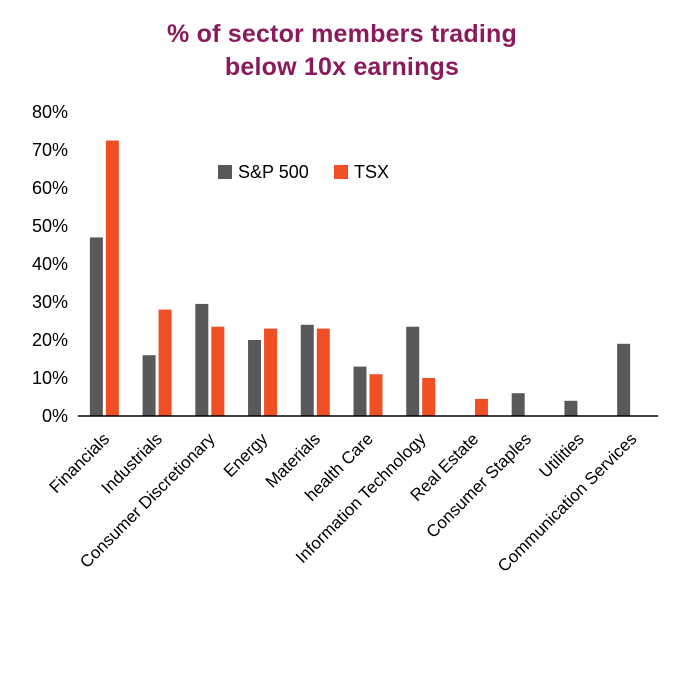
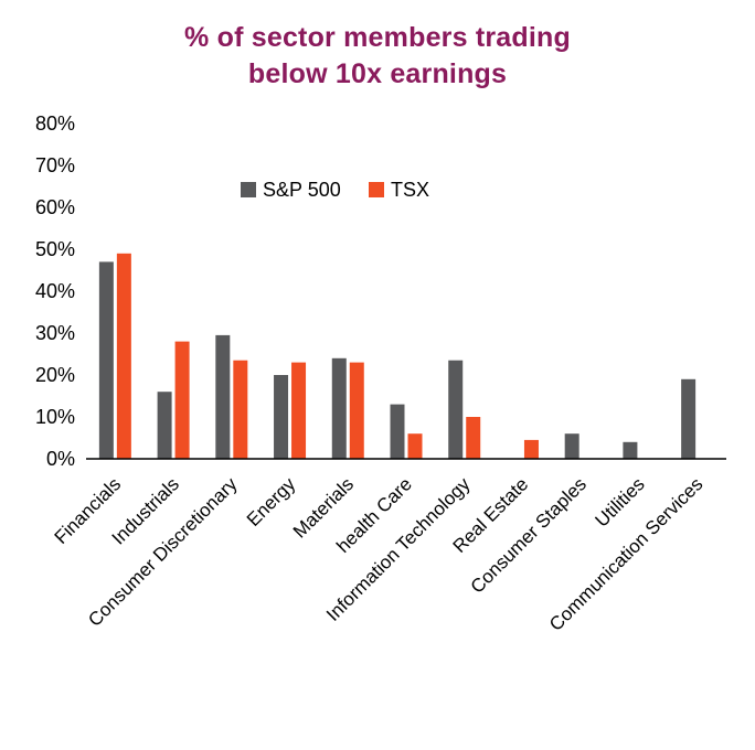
TSX/Financials: 72% -> 49%
TSX/health Care: 11% -> 6%
